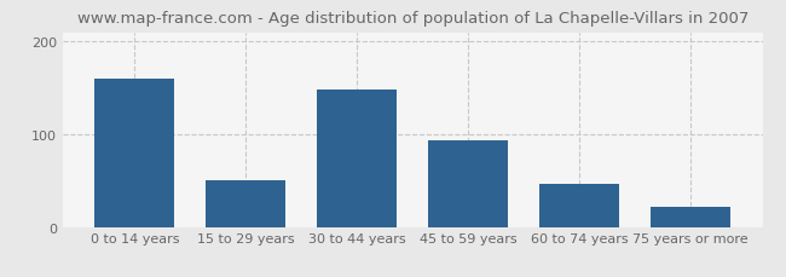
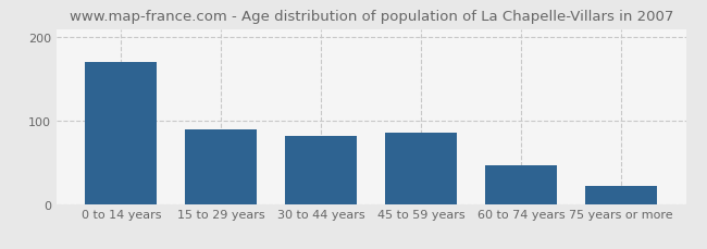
0 to 14 years: 160 -> 170
15 to 29 years: 50 -> 90
30 to 44 years: 148 -> 82
45 to 59 years: 93 -> 86
